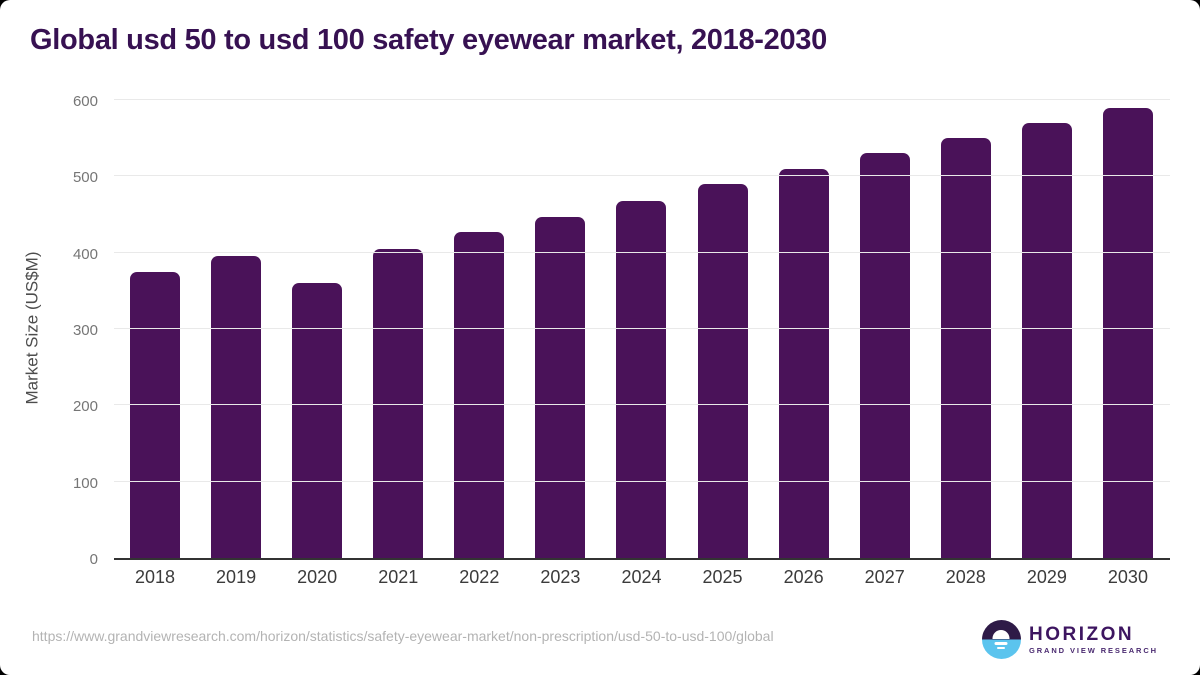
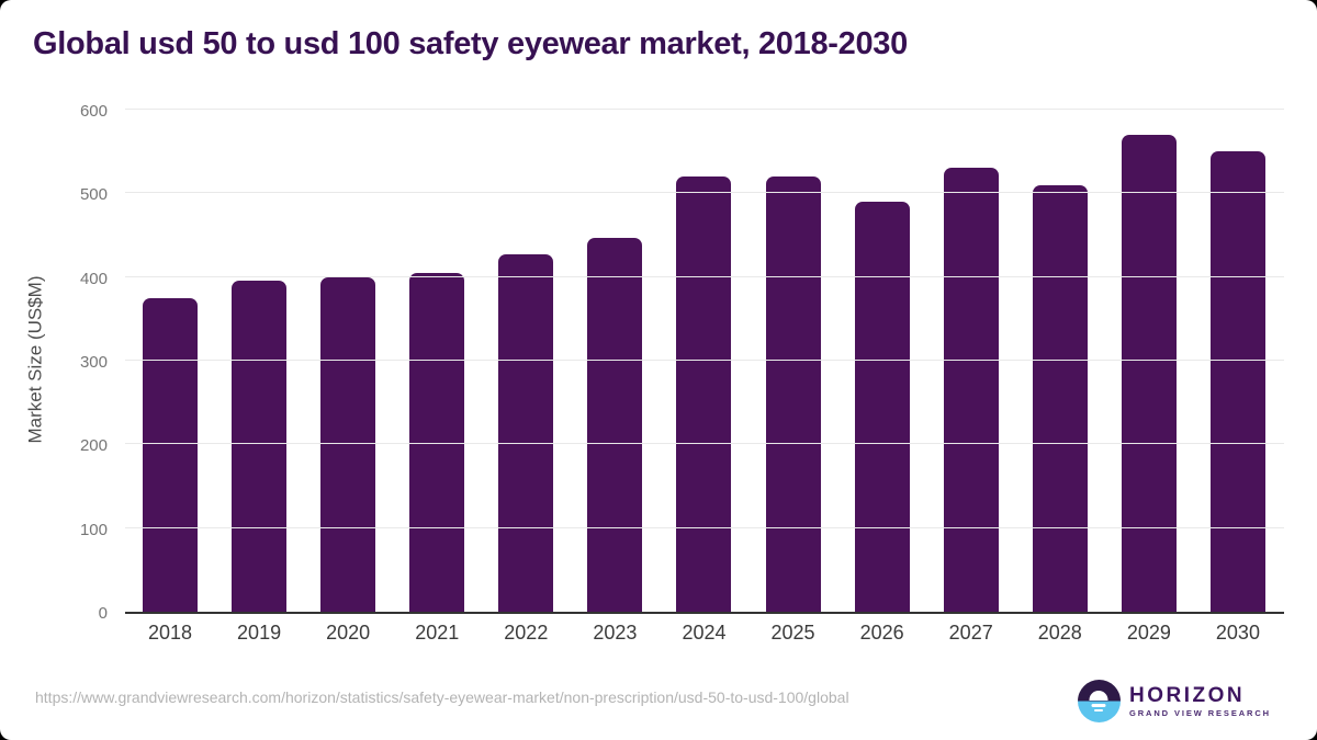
2020: 360 -> 400
2024: 470 -> 520
2025: 490 -> 520
2026: 510 -> 490
2028: 550 -> 510
2030: 590 -> 550
